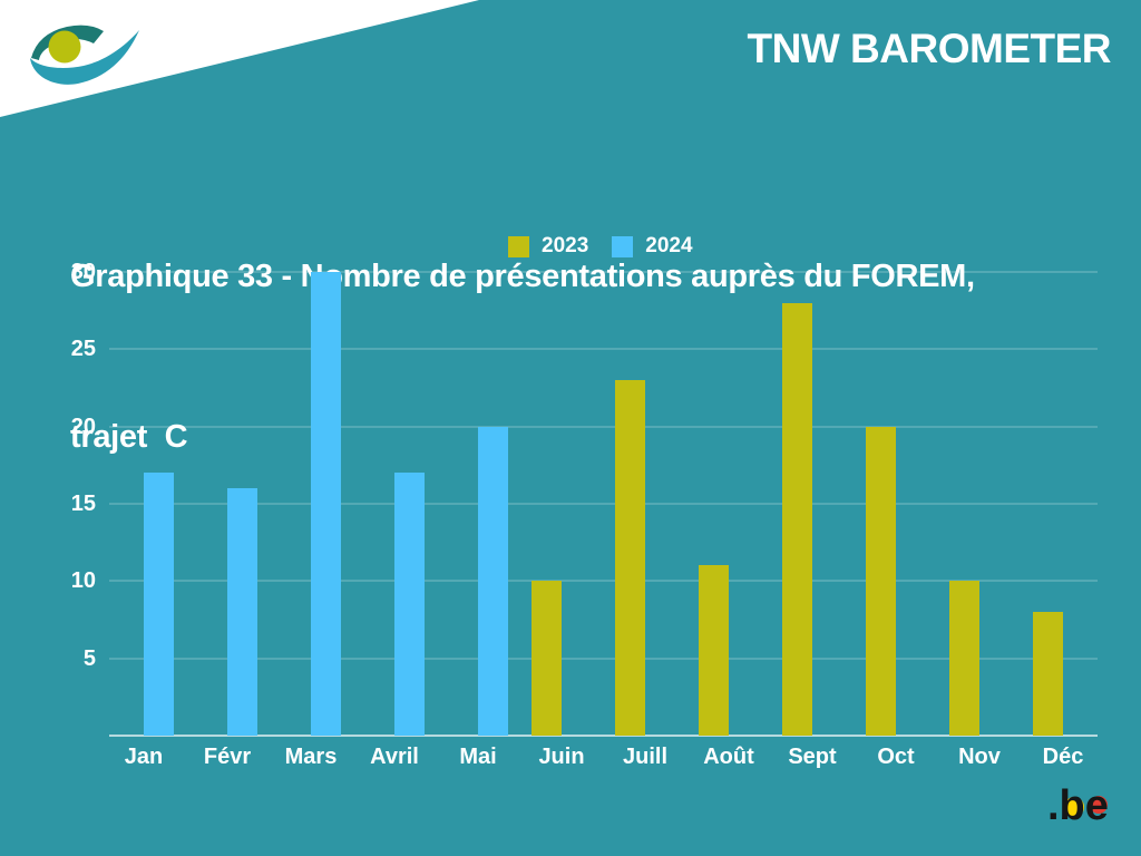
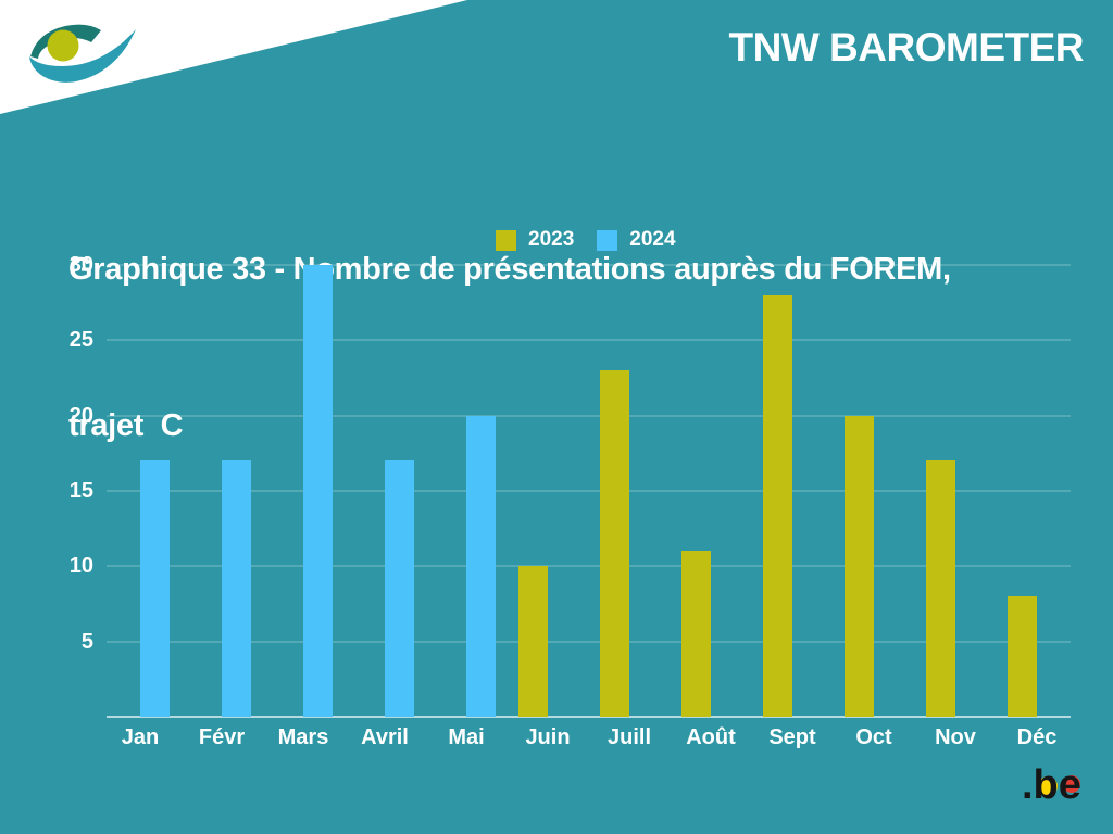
2024/Févr: 16 -> 17
2023/Nov: 10 -> 17
